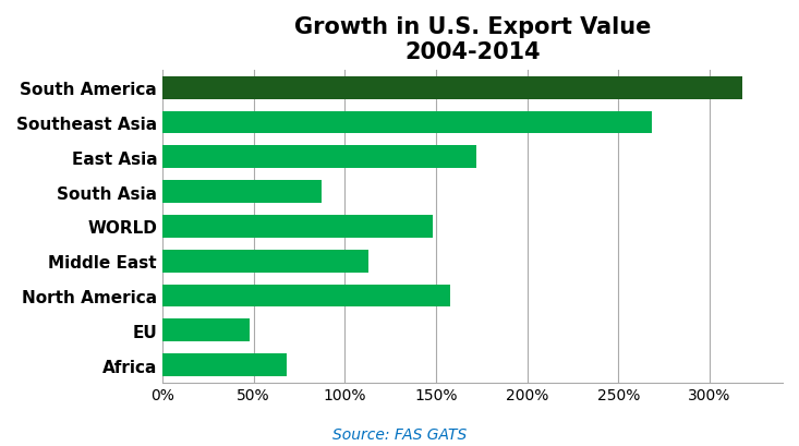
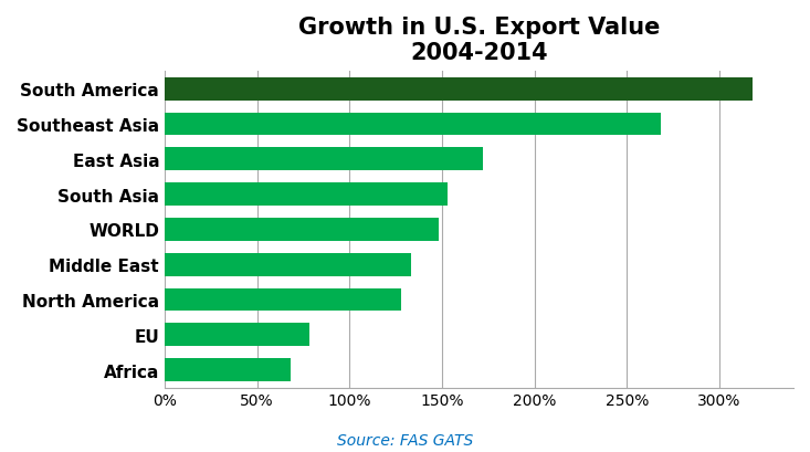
South Asia: 87% -> 153%
Middle East: 113% -> 133%
North America: 158% -> 128%
EU: 48% -> 78%
